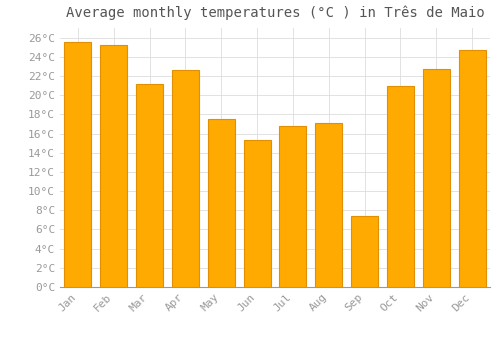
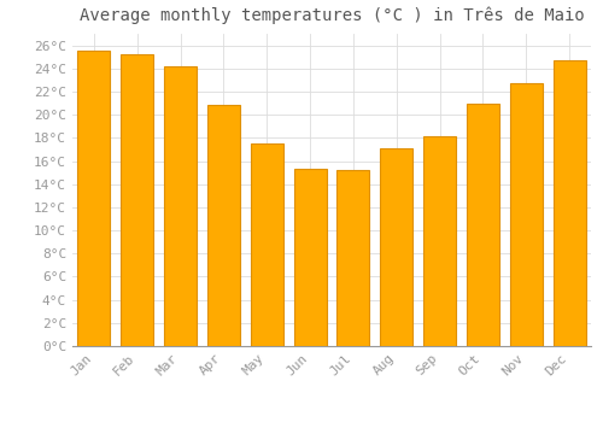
Mar: 21.2°C -> 24.2°C
Apr: 22.6°C -> 20.8°C
Jul: 16.8°C -> 15.2°C
Sep: 7.4°C -> 18.1°C
